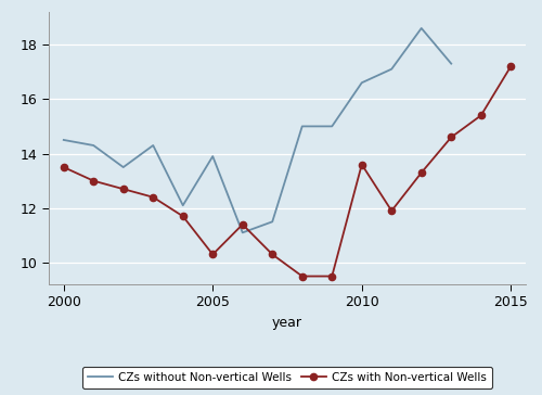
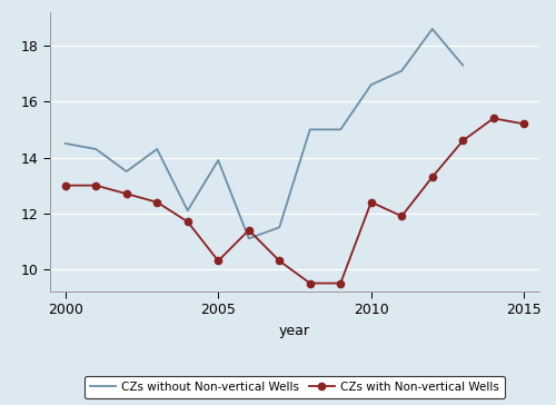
CZs with Non-vertical Wells/2000: 13.5 -> 13.0
CZs with Non-vertical Wells/2010: 13.6 -> 12.4
CZs with Non-vertical Wells/2015: 17.2 -> 15.2
